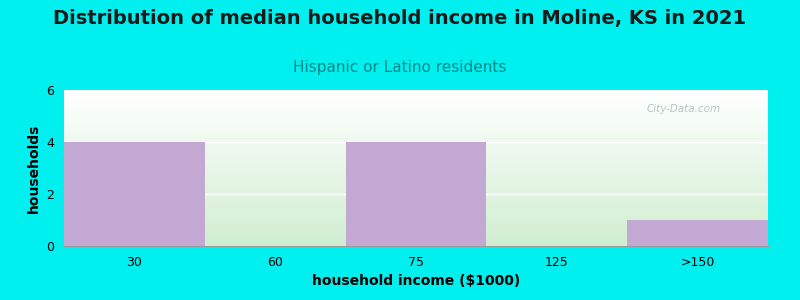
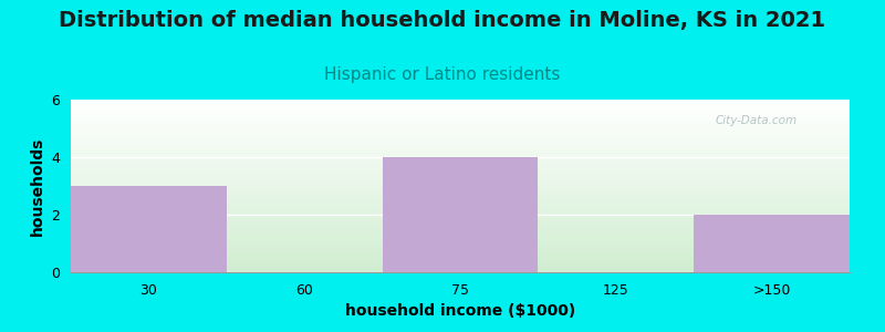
30: 4 -> 3
>150: 1 -> 2
